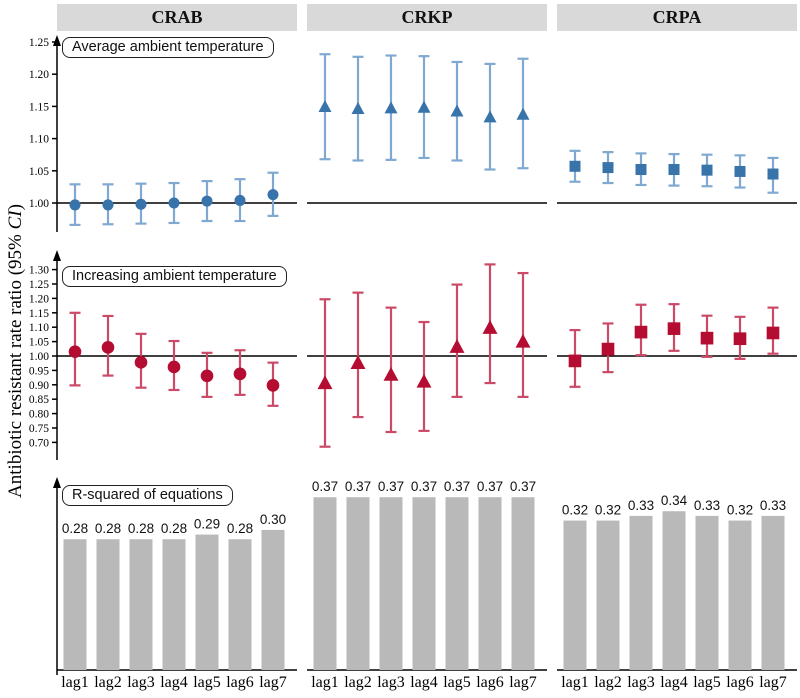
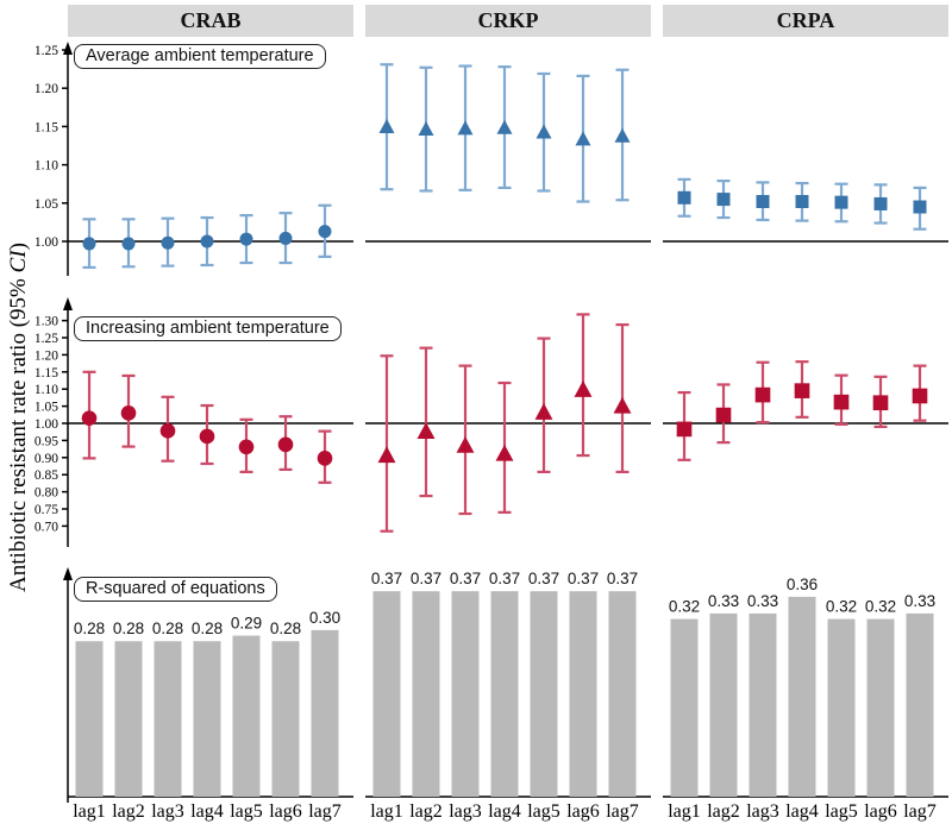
R-squared of equations/CRPA/lag2: 0.32 -> 0.33
R-squared of equations/CRPA/lag4: 0.34 -> 0.36
R-squared of equations/CRPA/lag5: 0.33 -> 0.32
